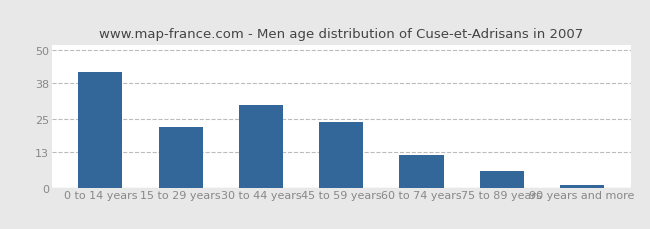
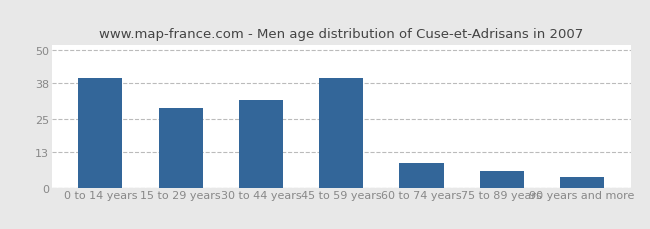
0 to 14 years: 42 -> 40
15 to 29 years: 22 -> 29
30 to 44 years: 30 -> 32
45 to 59 years: 24 -> 40
60 to 74 years: 12 -> 9
90 years and more: 1 -> 4
